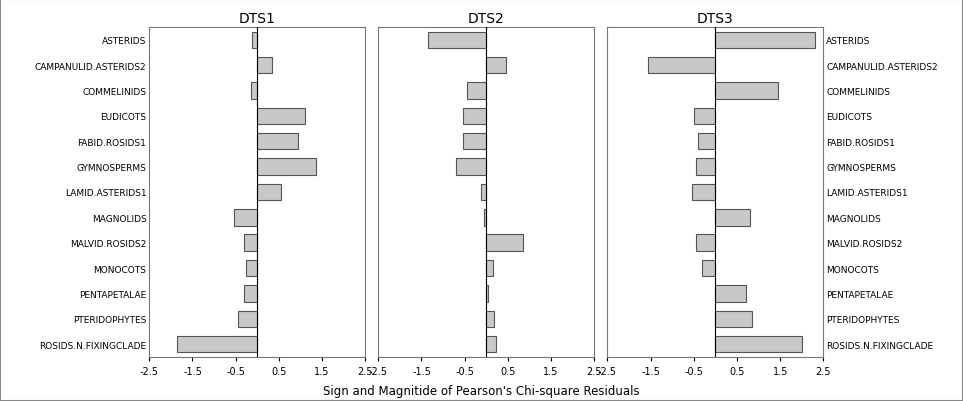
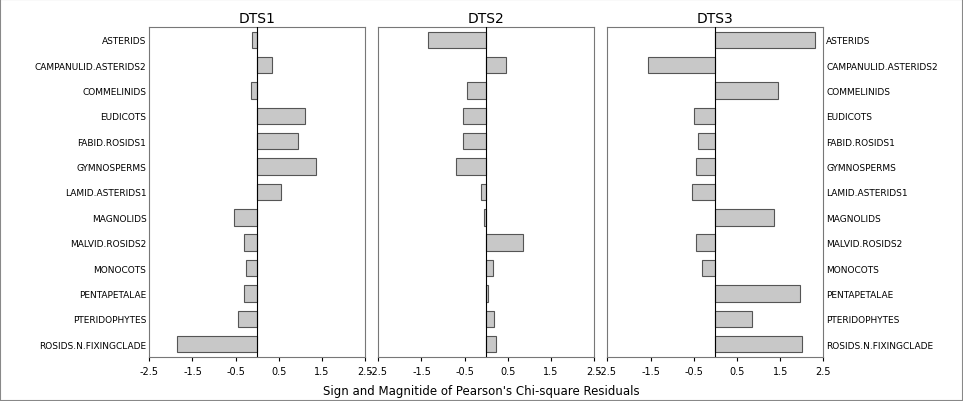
DTS3/MAGNOLIDS: 0.80 -> 1.35
DTS3/PENTAPETALAE: 0.70 -> 1.95
